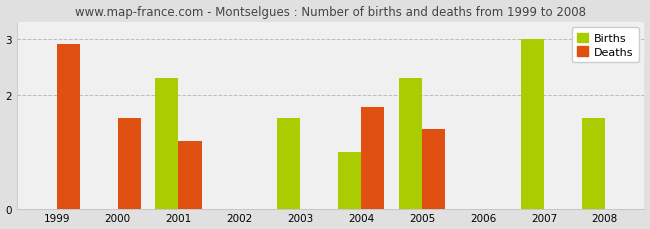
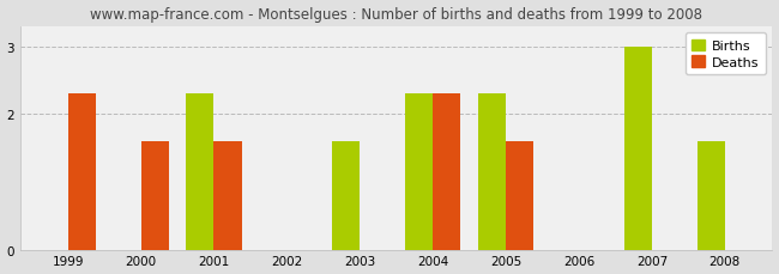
Deaths/1999: 2.9 -> 2.3
Deaths/2001: 1.2 -> 1.6
Births/2004: 1.0 -> 2.3
Deaths/2004: 1.8 -> 2.3
Deaths/2005: 1.4 -> 1.6
